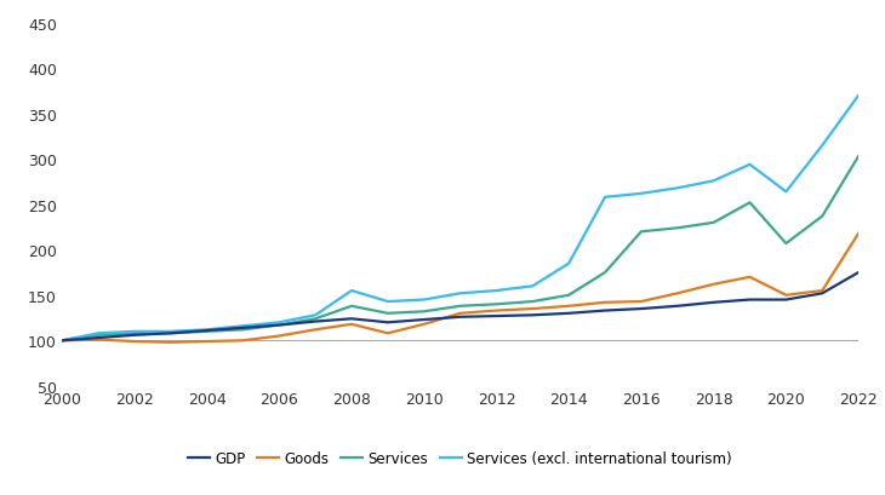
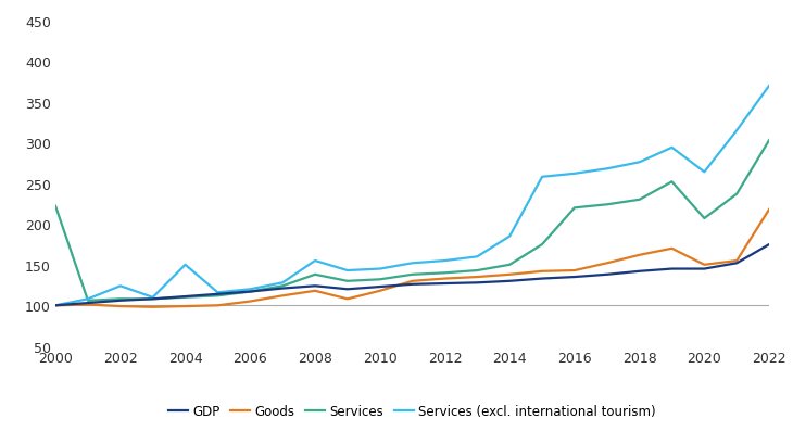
Services/2000: 100 -> 222
Services (excl. international tourism)/2002: 110 -> 124
Services (excl. international tourism)/2004: 112 -> 150
